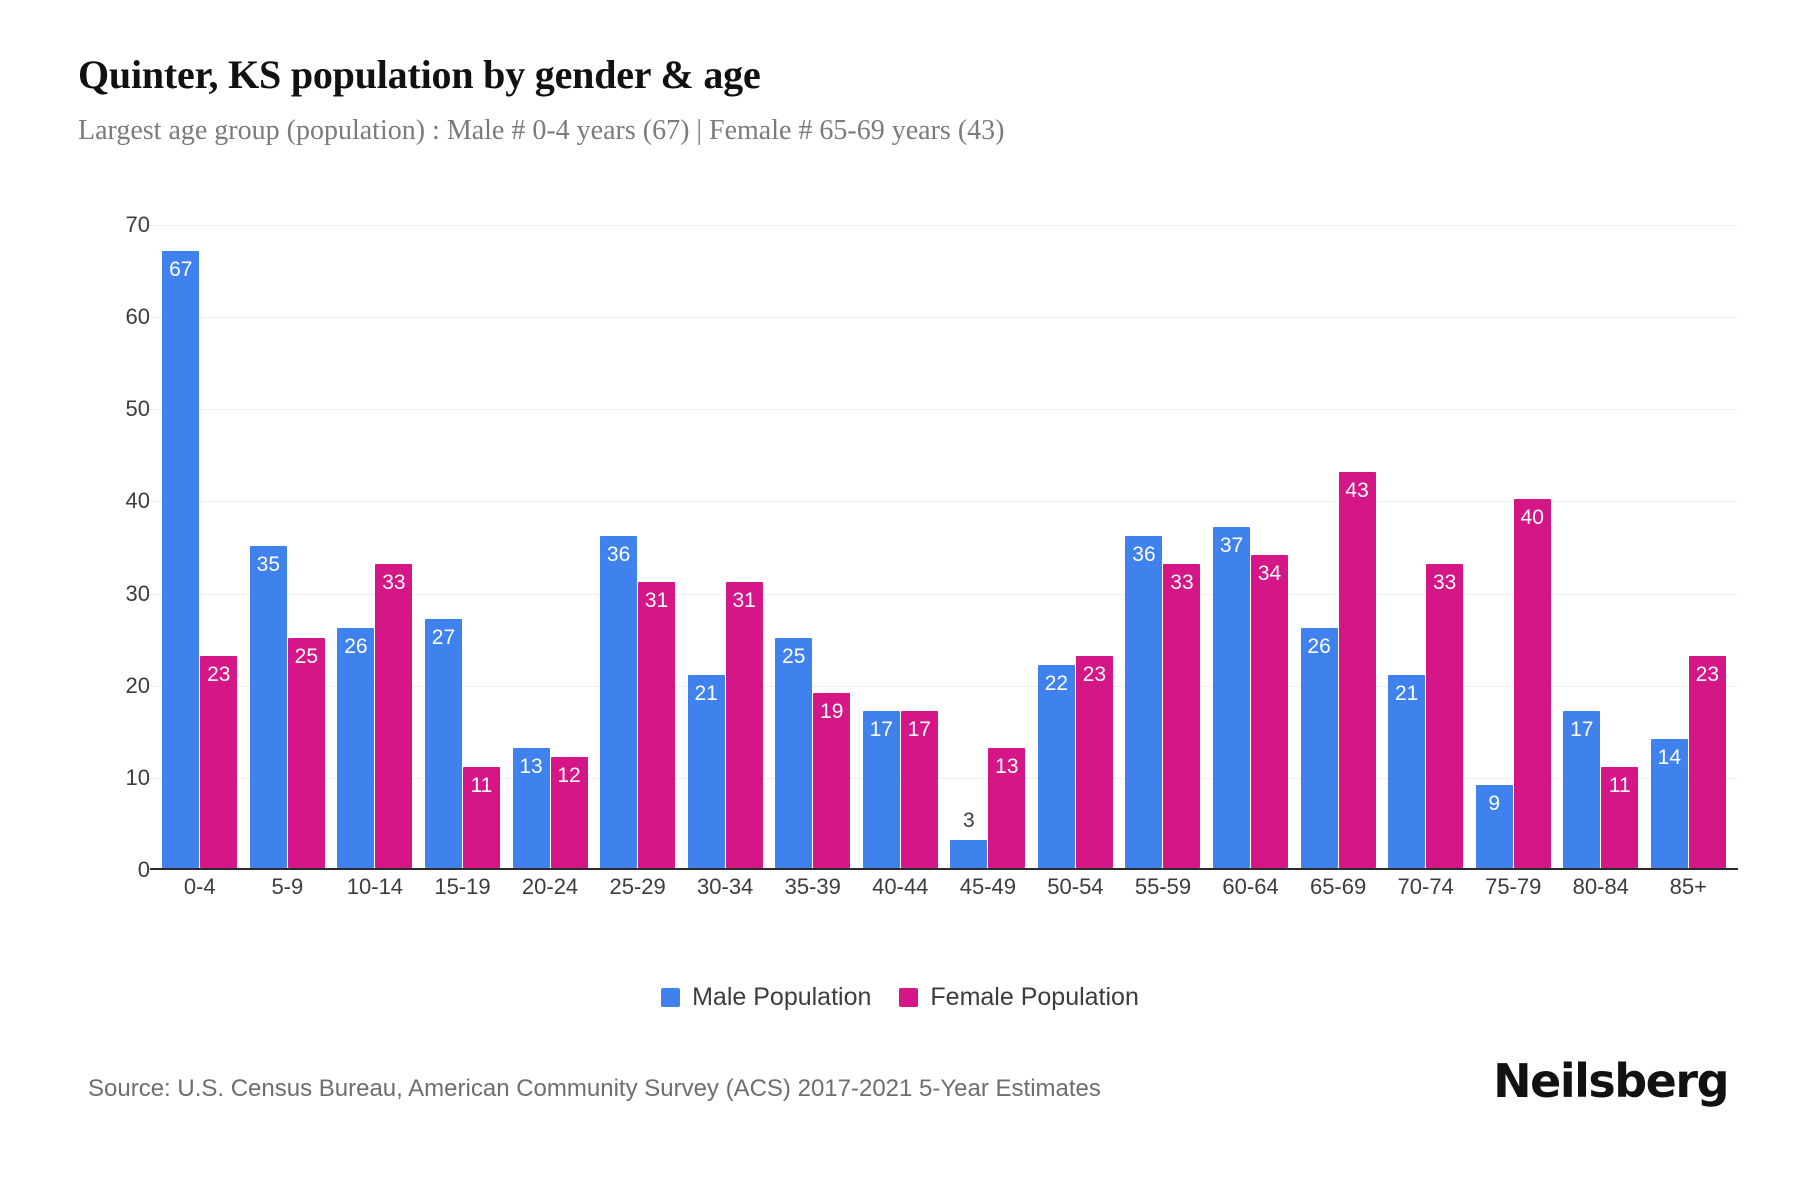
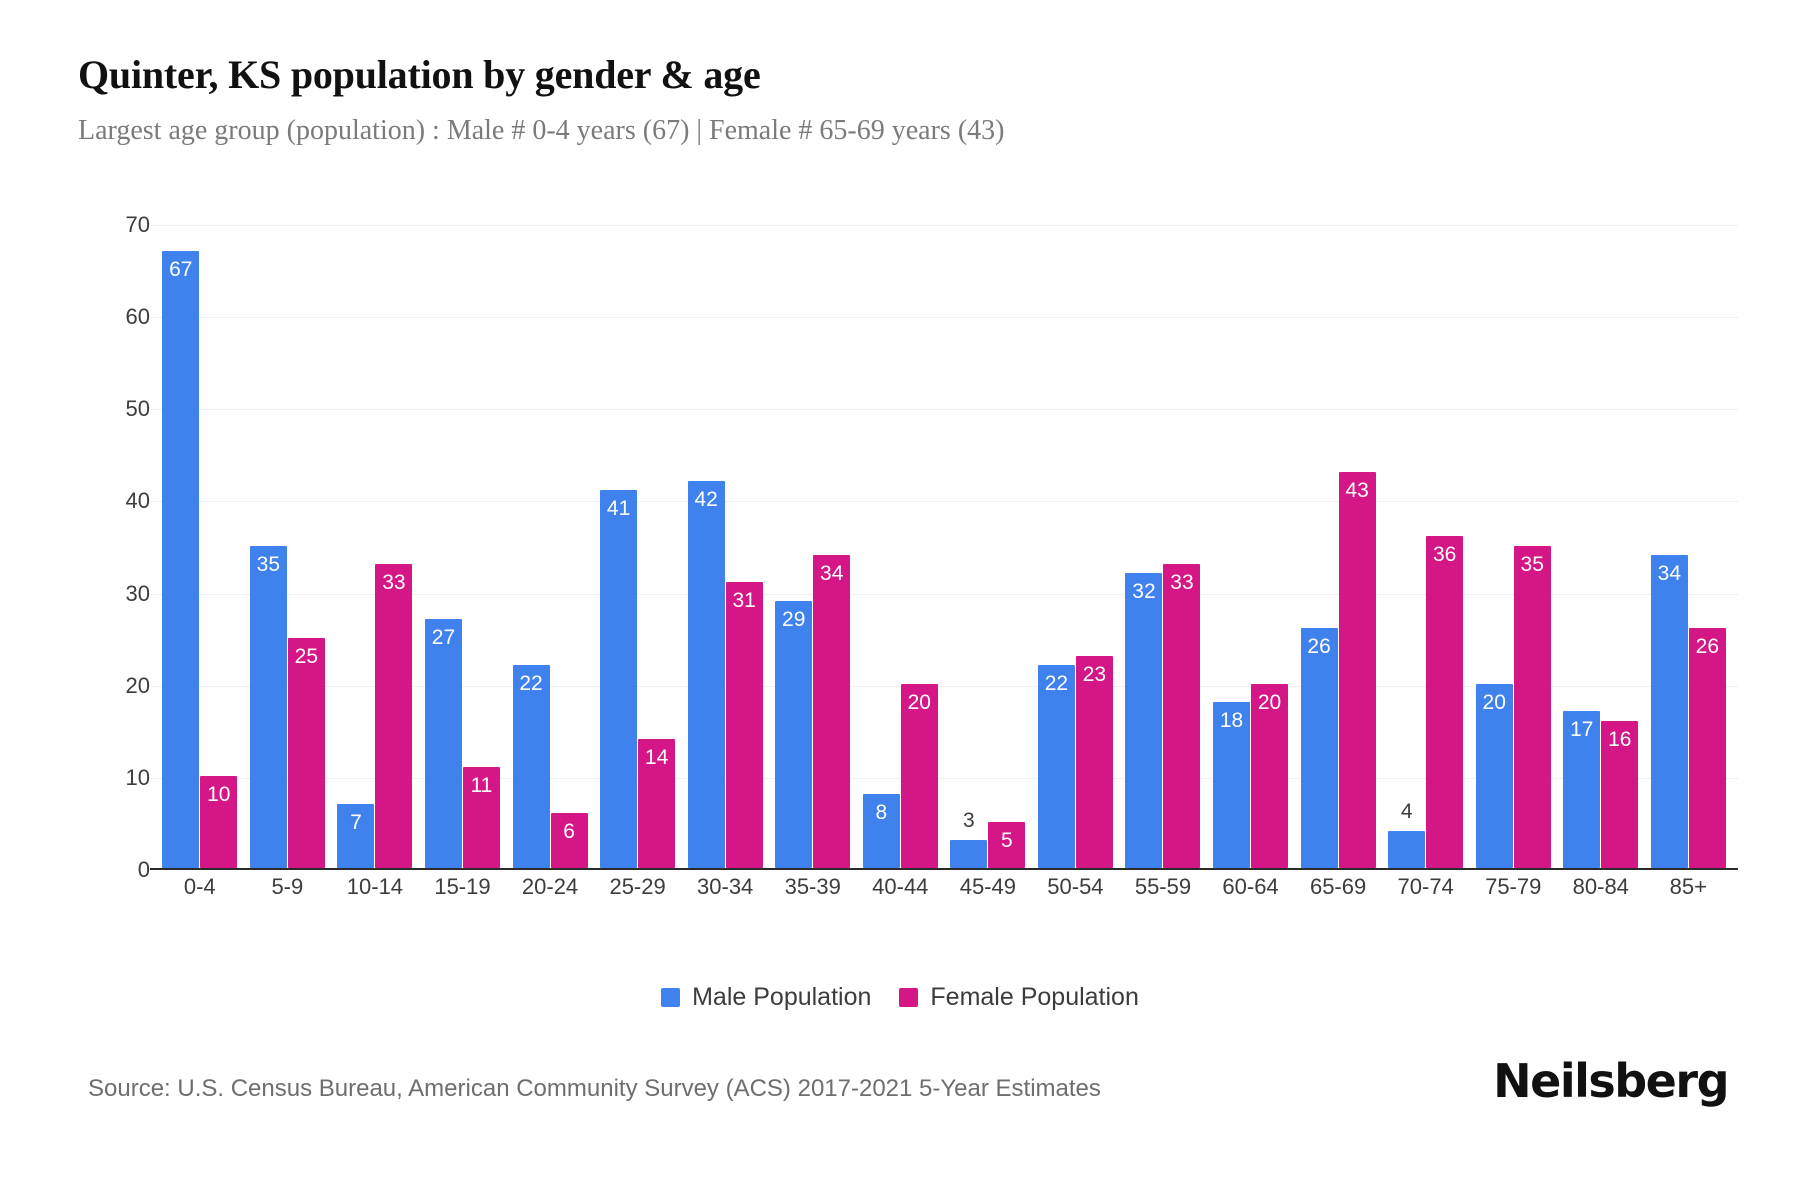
Female Population/0-4: 23 -> 10
Male Population/10-14: 26 -> 7
Male Population/20-24: 13 -> 22
Female Population/20-24: 12 -> 6
Male Population/25-29: 36 -> 41
Female Population/25-29: 31 -> 14
Male Population/30-34: 21 -> 42
Male Population/35-39: 25 -> 29
Female Population/35-39: 19 -> 34
Male Population/40-44: 17 -> 8
Female Population/40-44: 17 -> 20
Female Population/45-49: 13 -> 5
Male Population/55-59: 36 -> 32
Male Population/60-64: 37 -> 18
Female Population/60-64: 34 -> 20
Male Population/70-74: 21 -> 4
Female Population/70-74: 33 -> 36
Male Population/75-79: 9 -> 20
Female Population/75-79: 40 -> 35
Female Population/80-84: 11 -> 16
Male Population/85+: 14 -> 34
Female Population/85+: 23 -> 26
